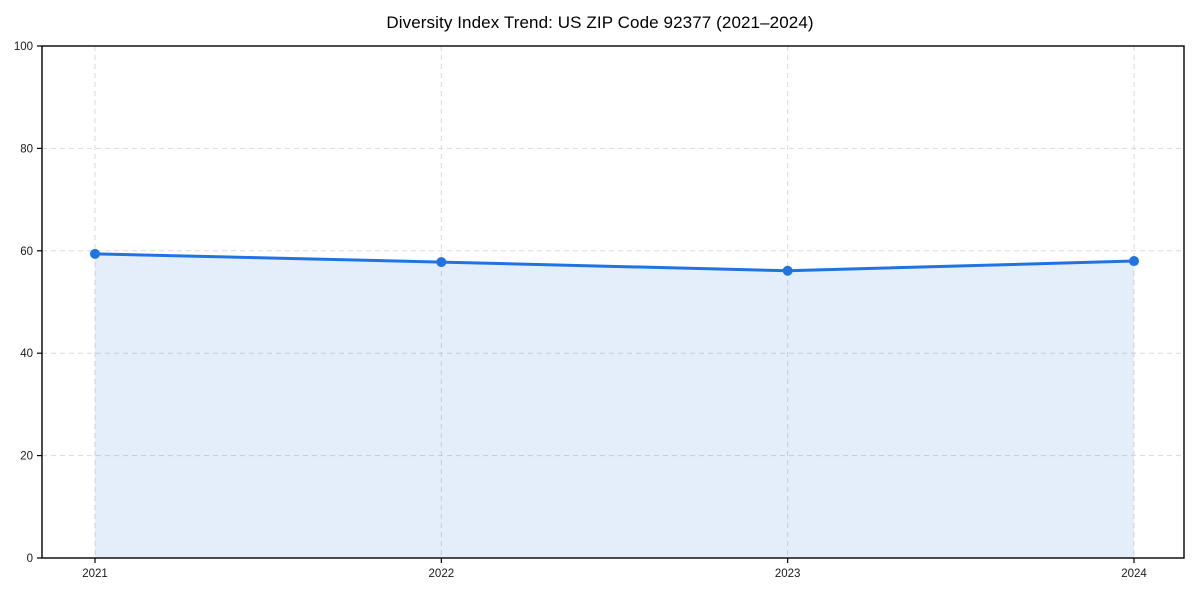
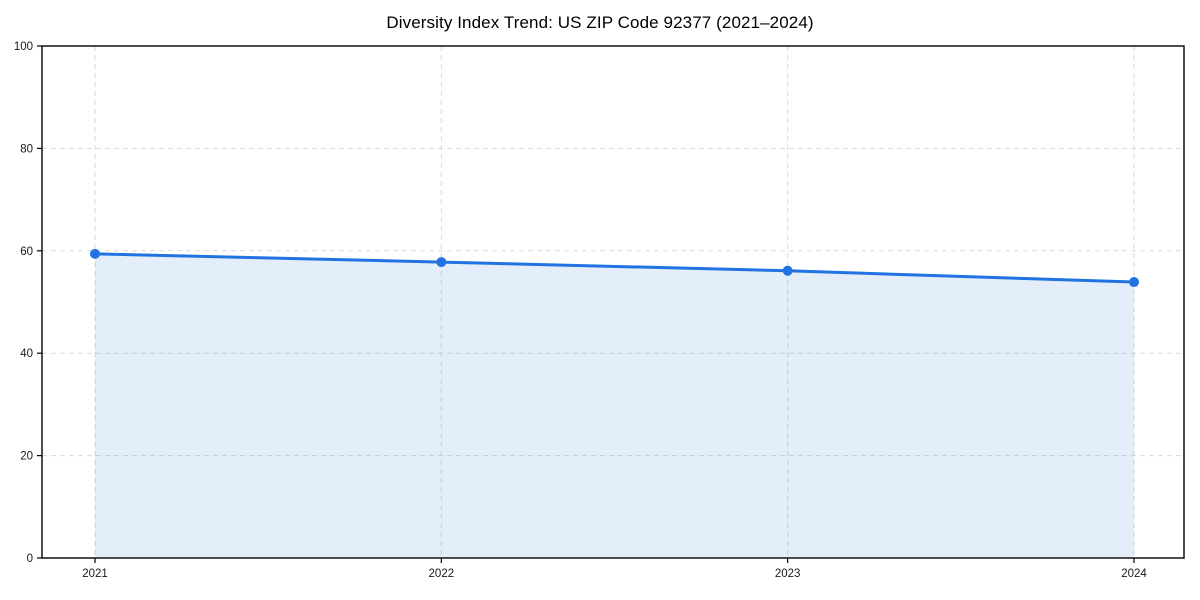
2024: 58 -> 54
